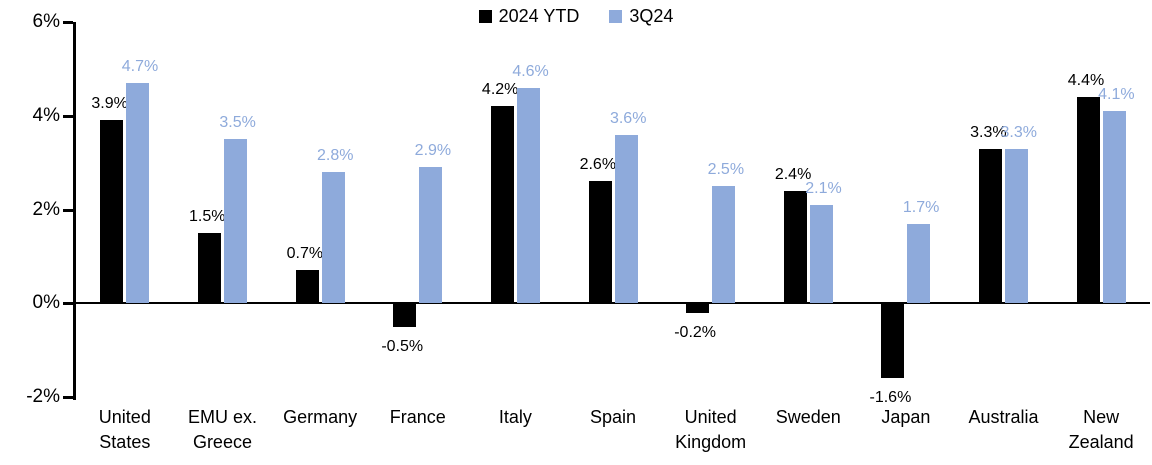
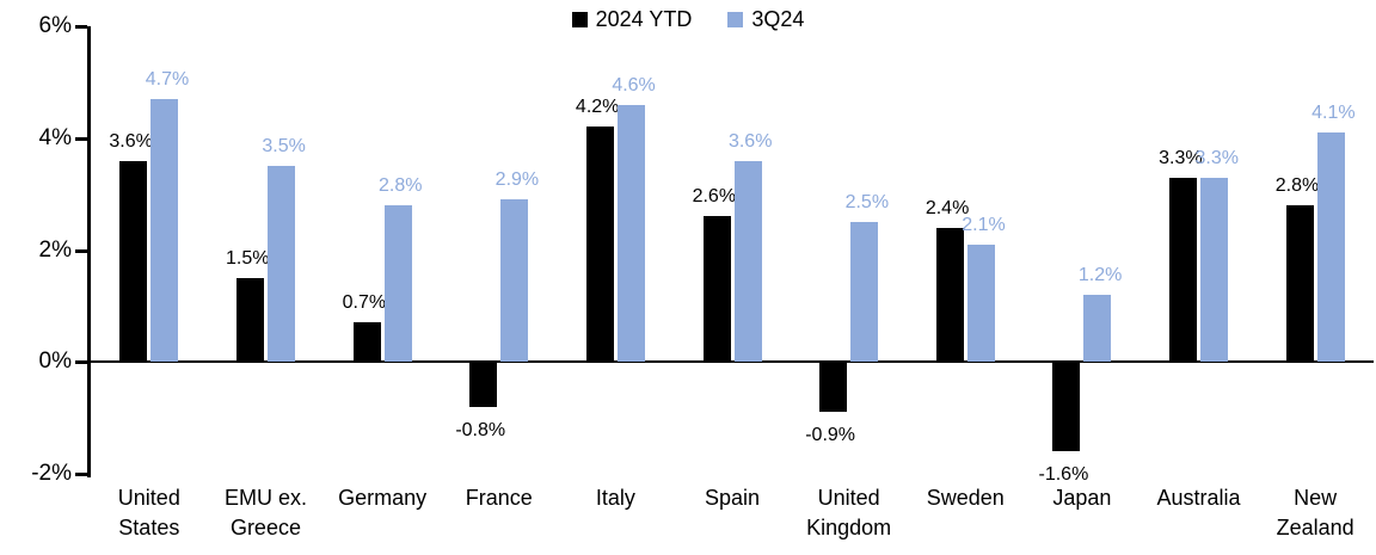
2024 YTD/United States: 3.9% -> 3.6%
2024 YTD/France: -0.5% -> -0.8%
2024 YTD/United Kingdom: -0.2% -> -0.9%
3Q24/Japan: 1.7% -> 1.2%
2024 YTD/New Zealand: 4.4% -> 2.8%
